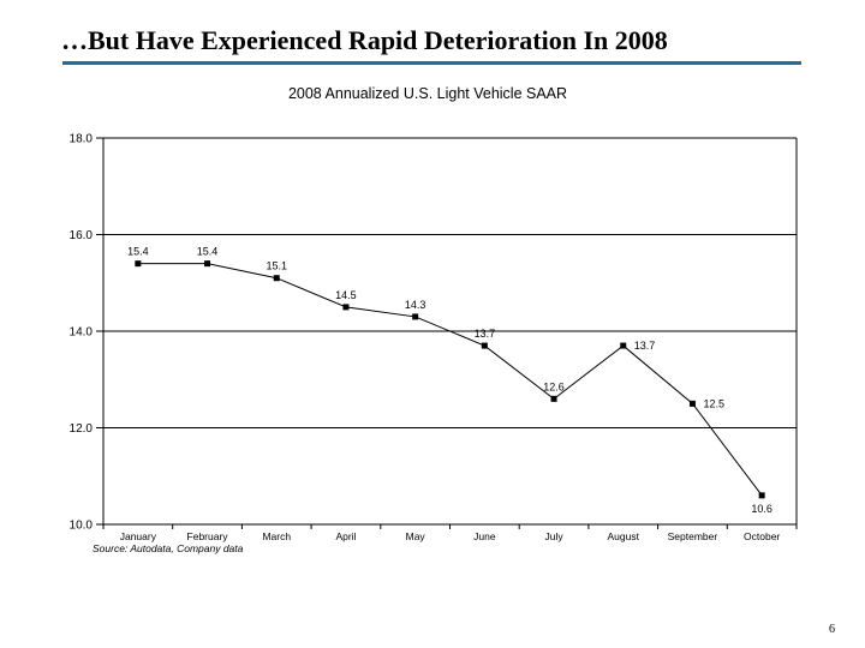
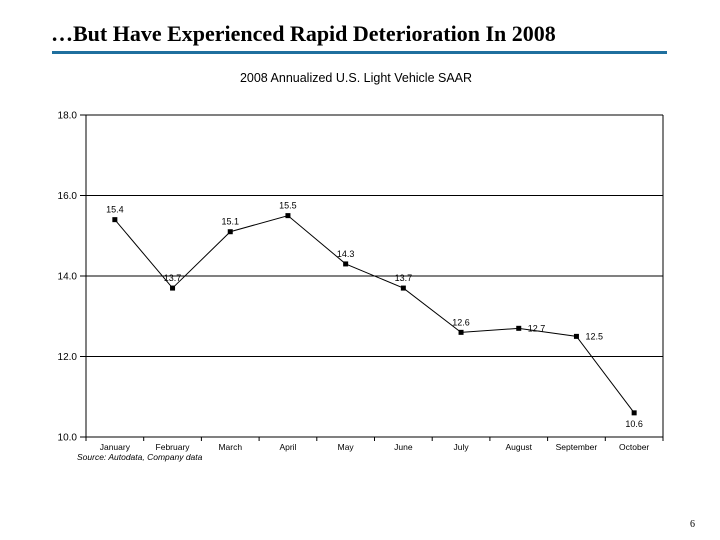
February: 15.4 -> 13.7
April: 14.5 -> 15.5
August: 13.7 -> 12.7
